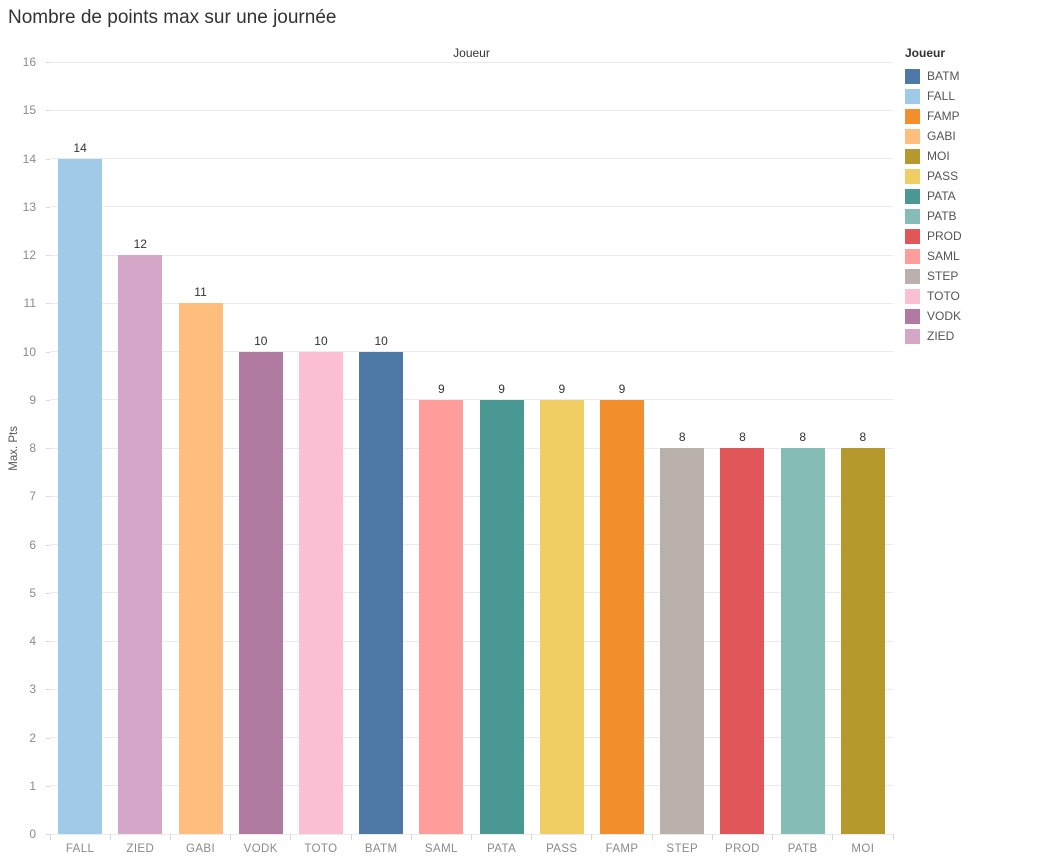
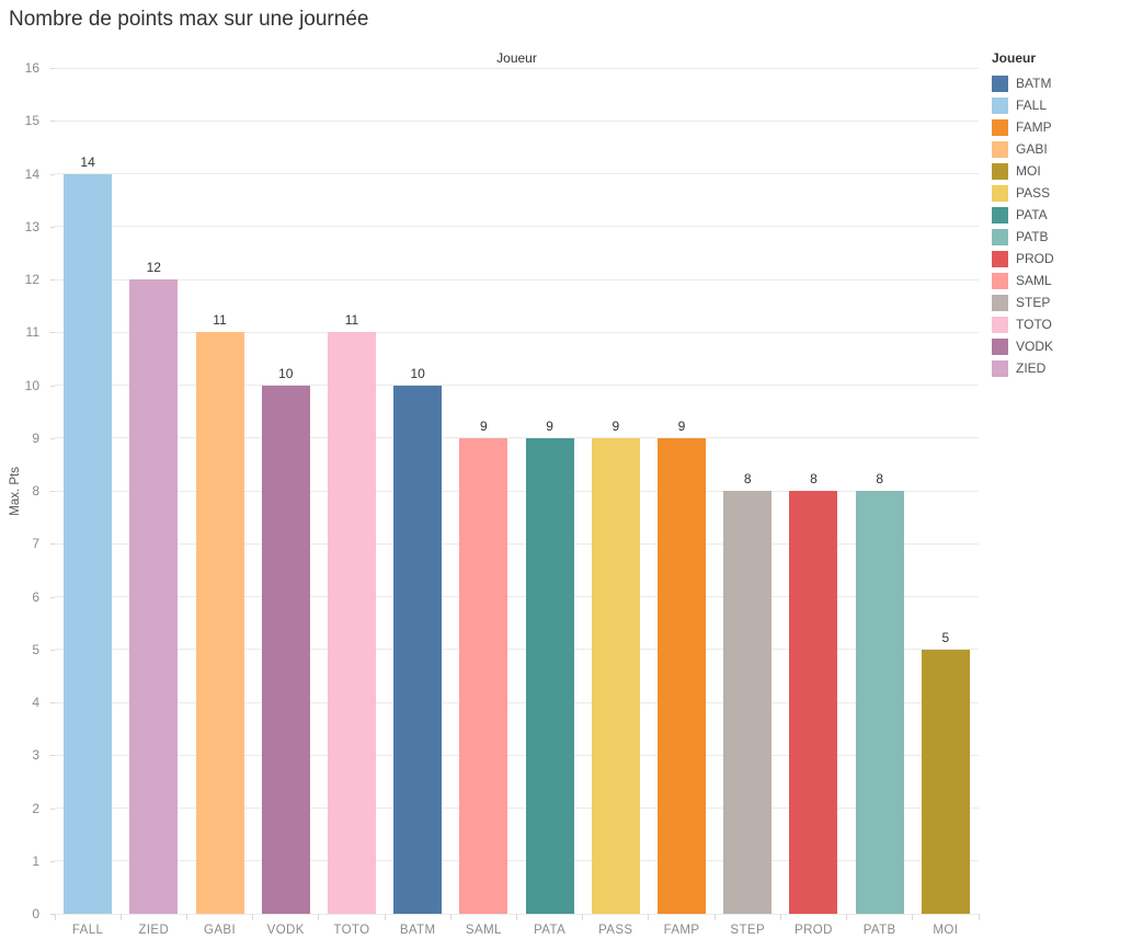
TOTO: 10 -> 11
MOI: 8 -> 5
